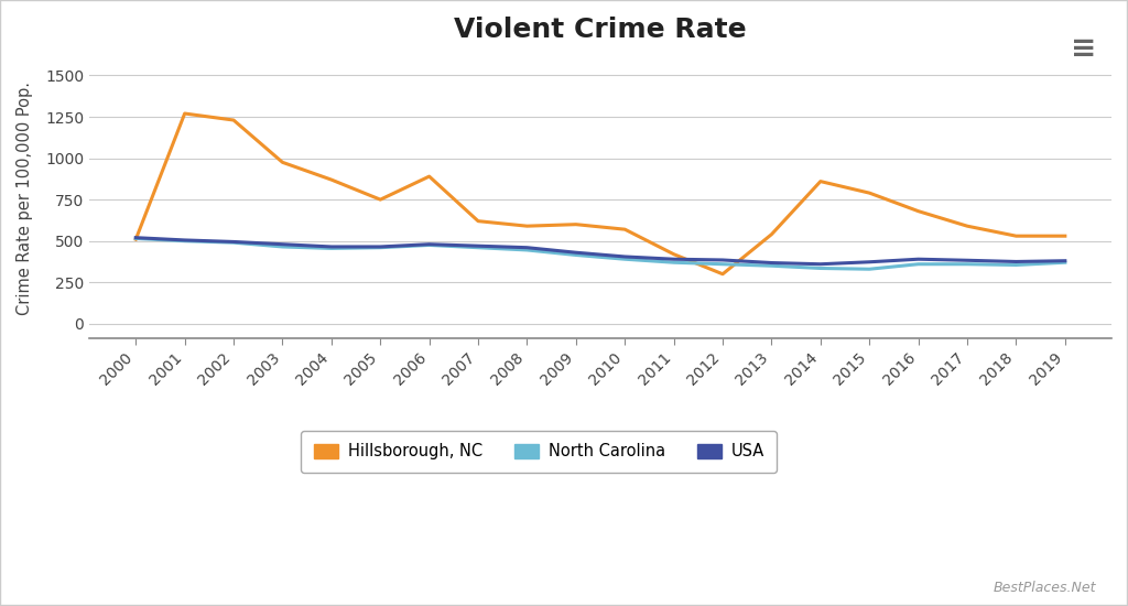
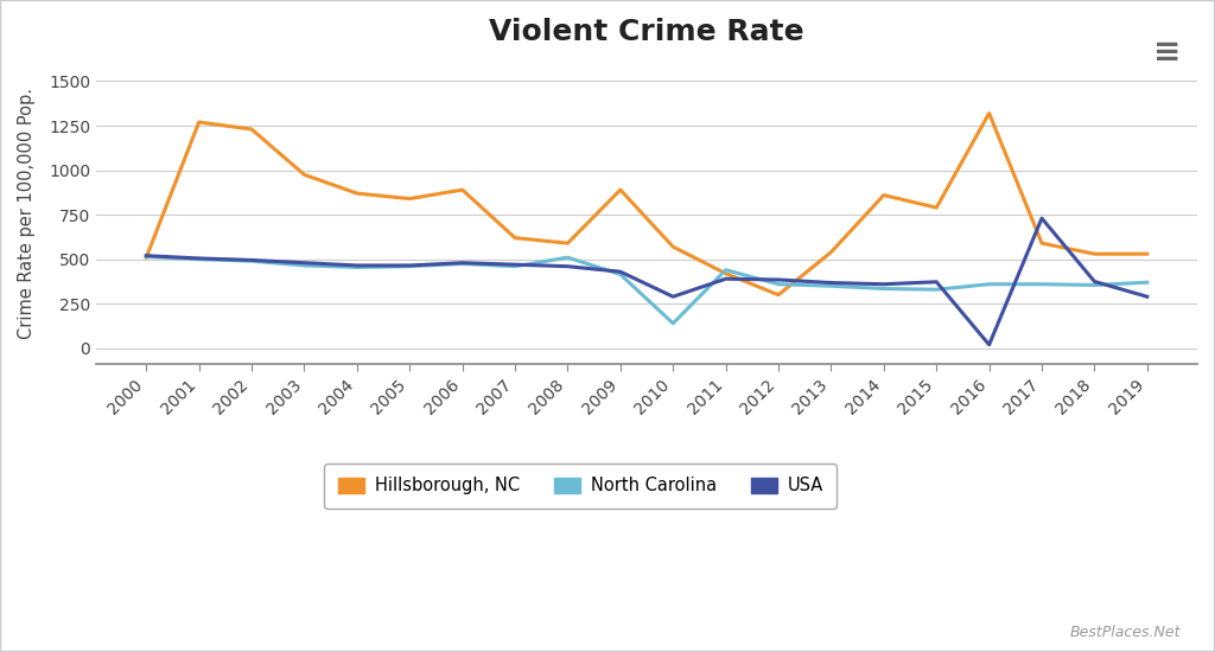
Hillsborough, NC/2005: 750 -> 840
North Carolina/2008: 440 -> 510
Hillsborough, NC/2009: 600 -> 890
North Carolina/2010: 390 -> 140
USA/2010: 400 -> 290
North Carolina/2011: 370 -> 440
Hillsborough, NC/2016: 680 -> 1320
USA/2016: 390 -> 20
USA/2017: 380 -> 730
USA/2019: 380 -> 290
